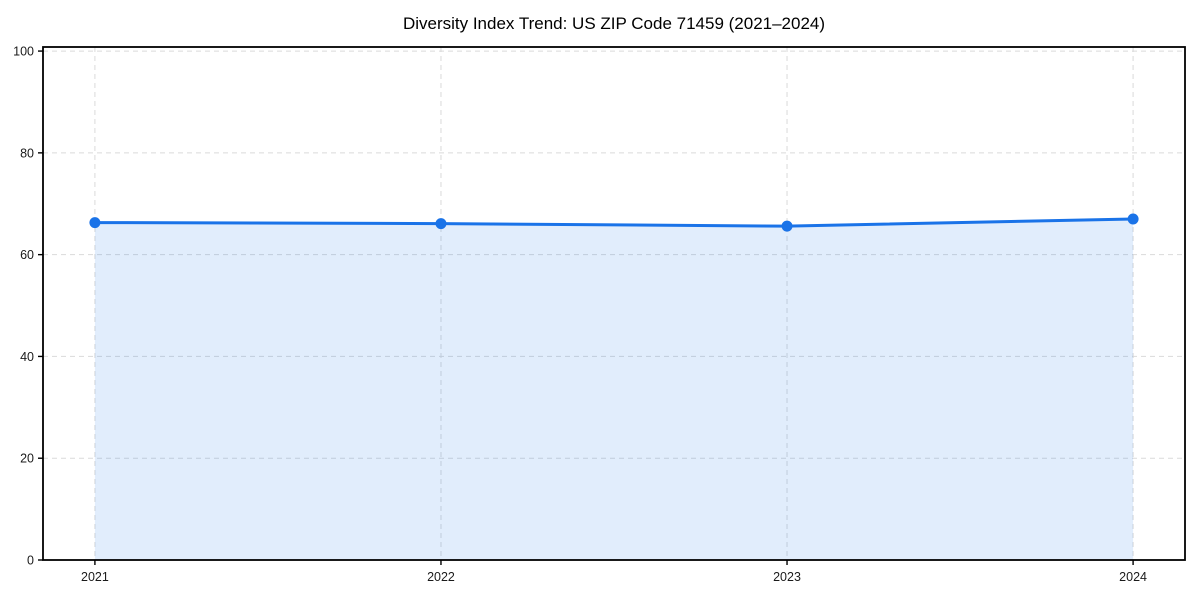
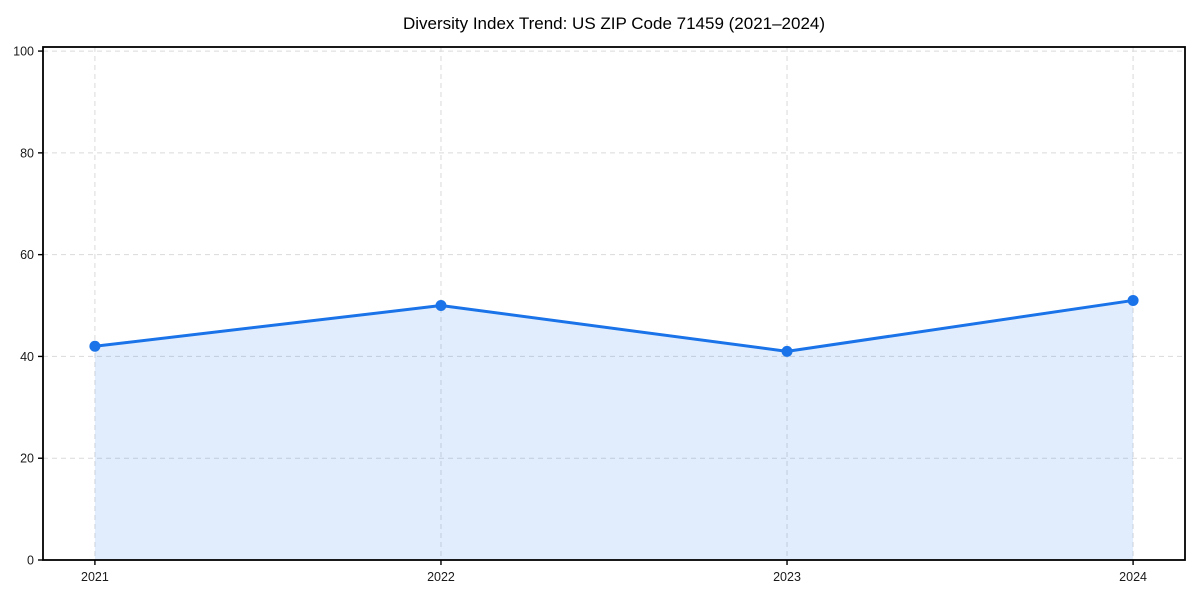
2021: 66 -> 42
2022: 66 -> 50
2023: 66 -> 41
2024: 67 -> 51
